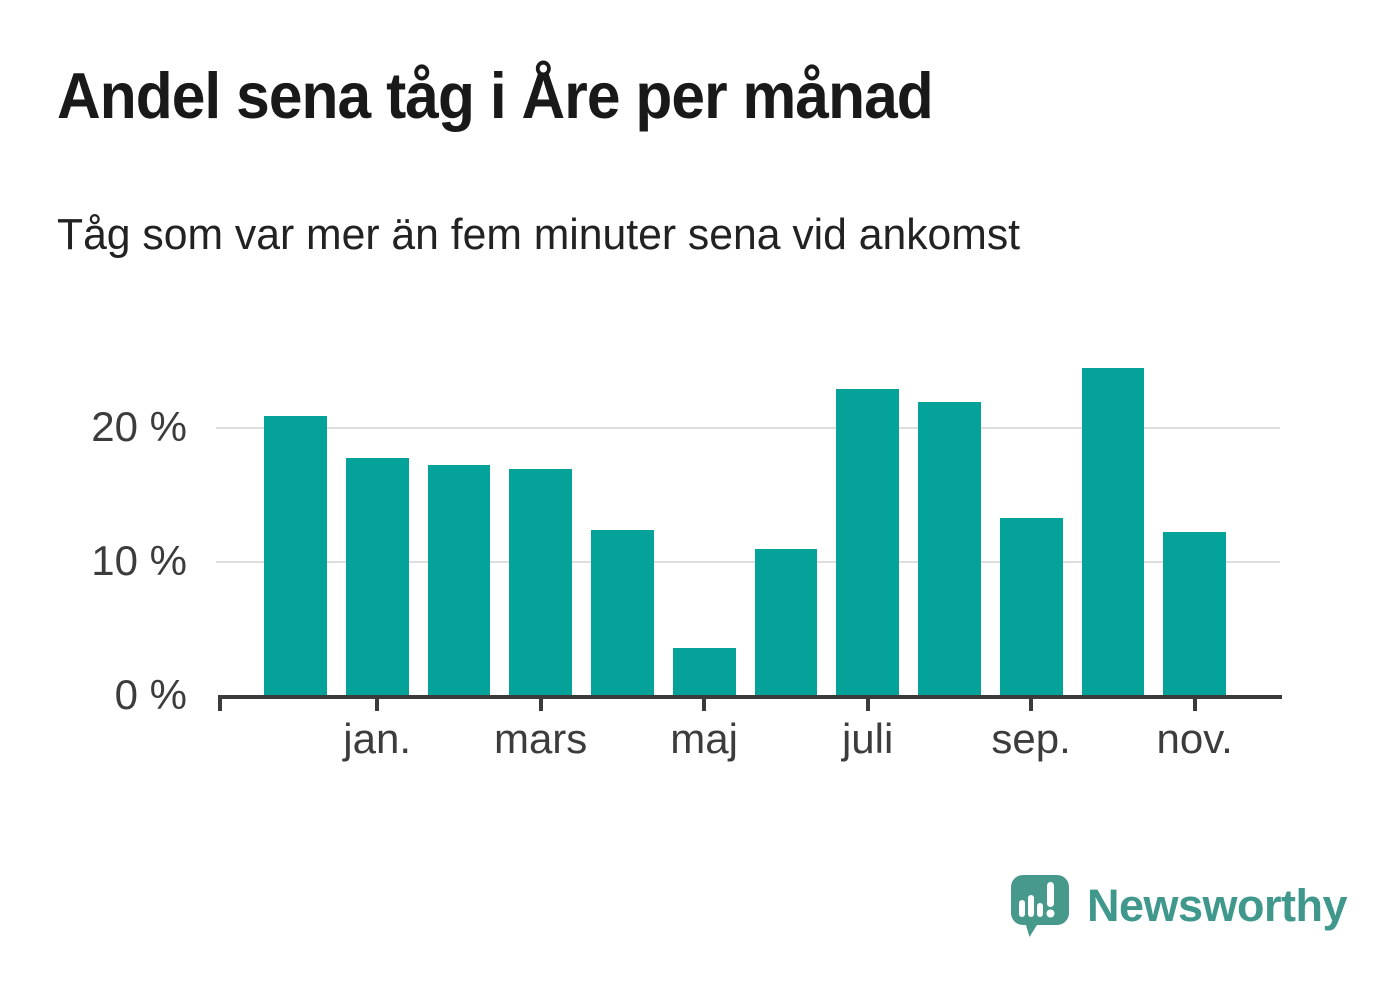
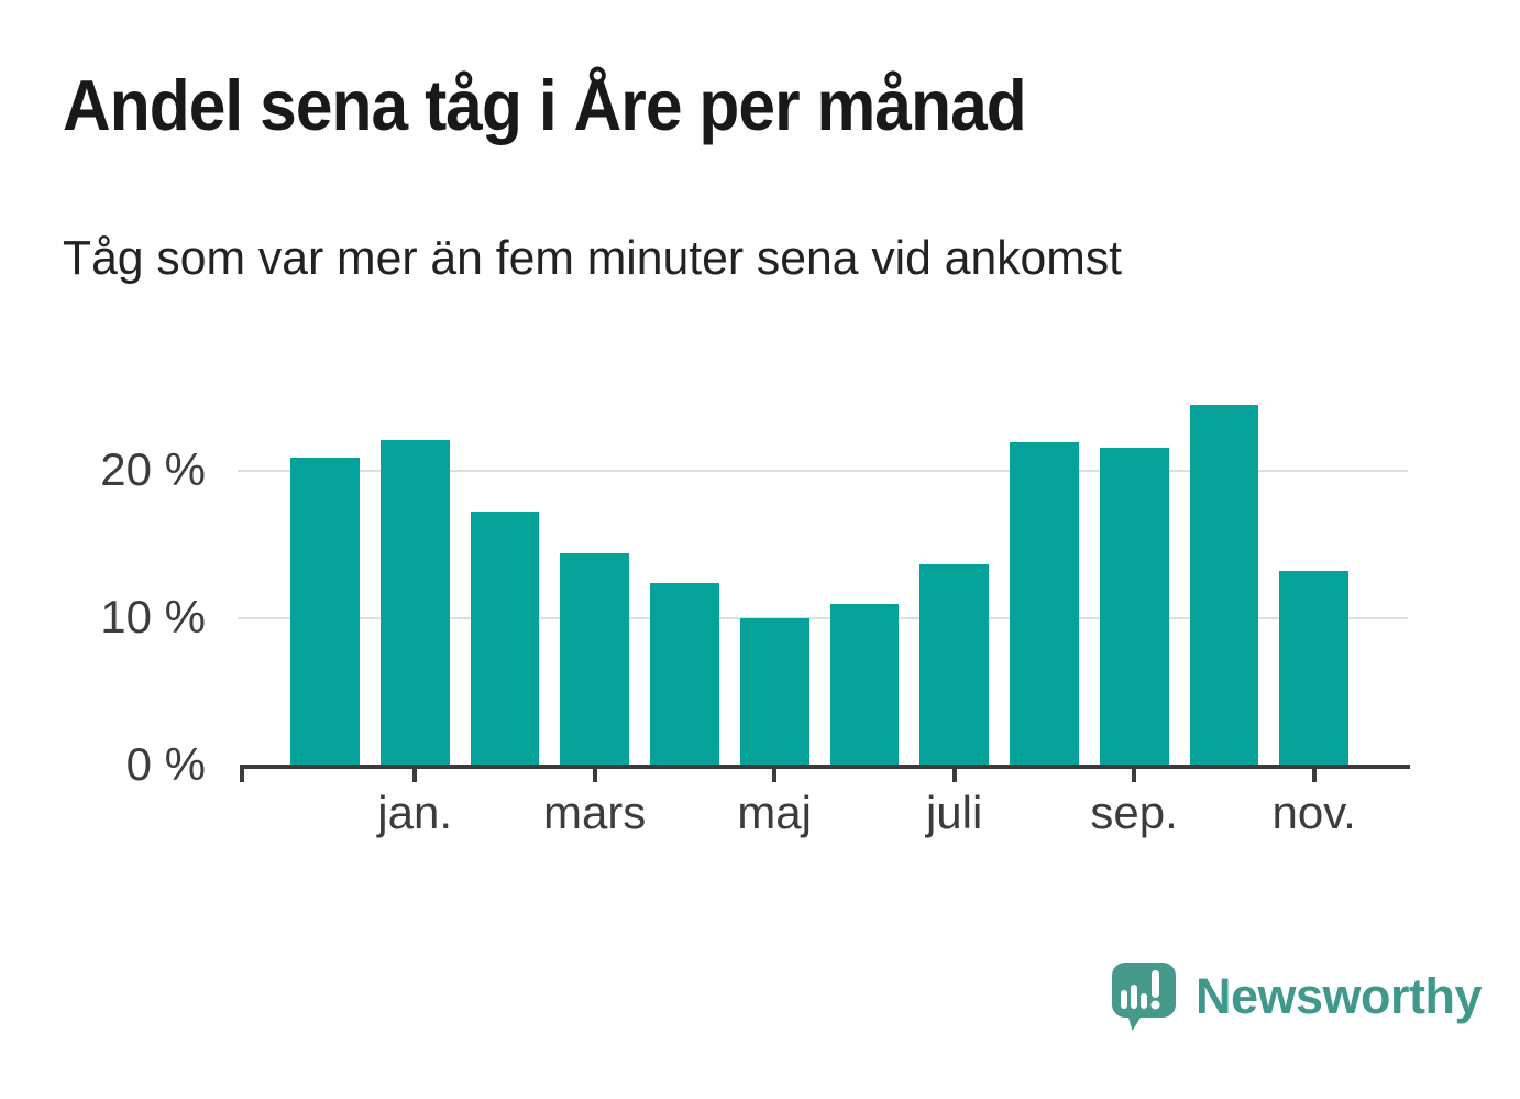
jan.: 17.7% -> 22.0%
mars: 16.9% -> 14.3%
maj: 3.5% -> 9.9%
juli: 22.8% -> 13.6%
sep.: 13.2% -> 21.5%
nov.: 12.2% -> 13.1%
